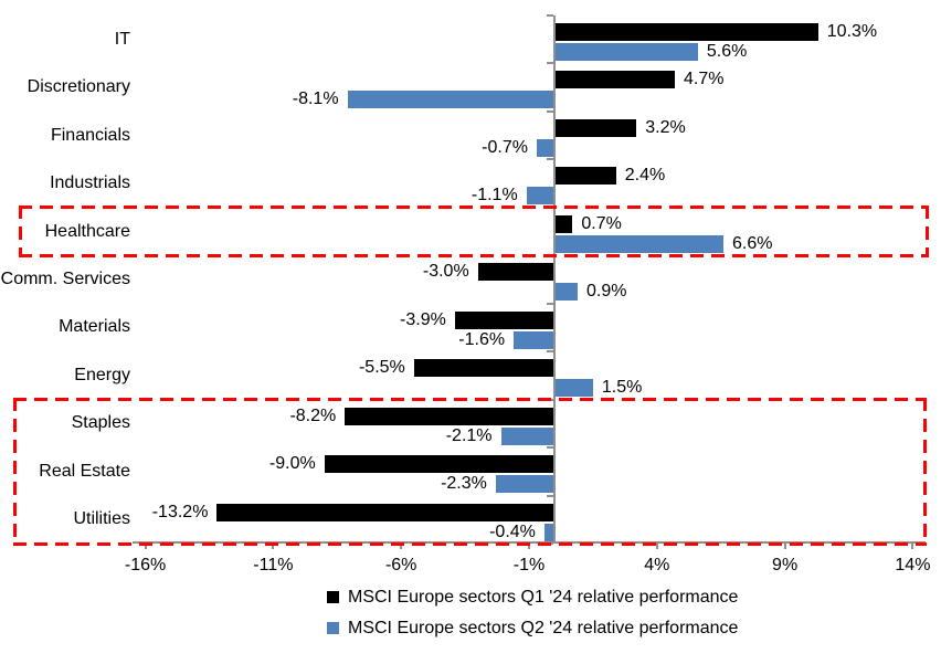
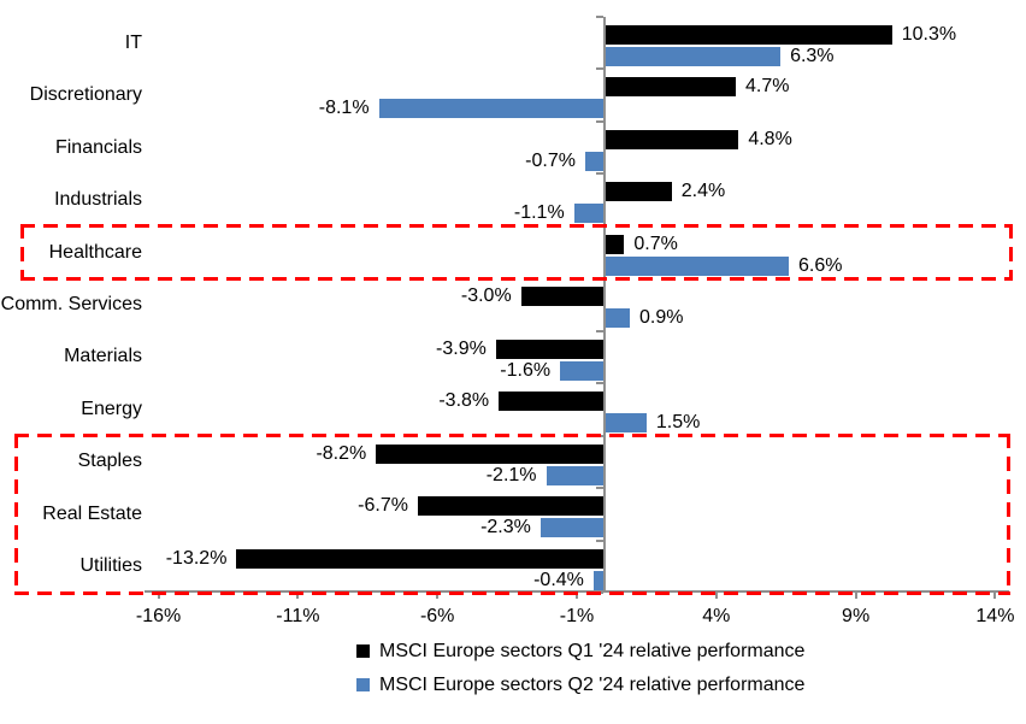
MSCI Europe sectors Q2 '24 relative performance/IT: 5.6% -> 6.3%
MSCI Europe sectors Q1 '24 relative performance/Financials: 3.2% -> 4.8%
MSCI Europe sectors Q1 '24 relative performance/Energy: -5.5% -> -3.8%
MSCI Europe sectors Q1 '24 relative performance/Real Estate: -9.0% -> -6.7%
